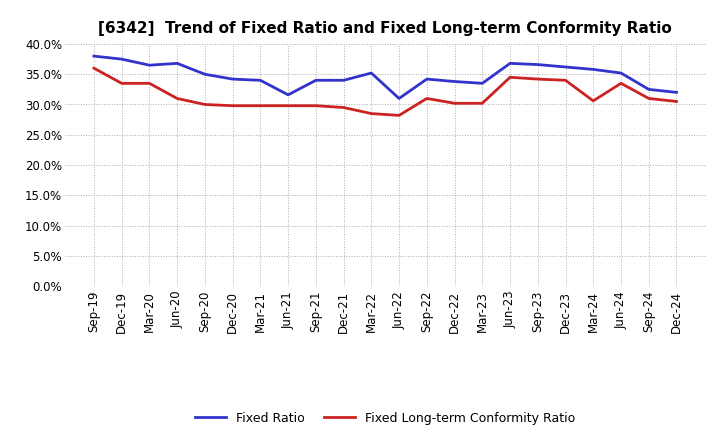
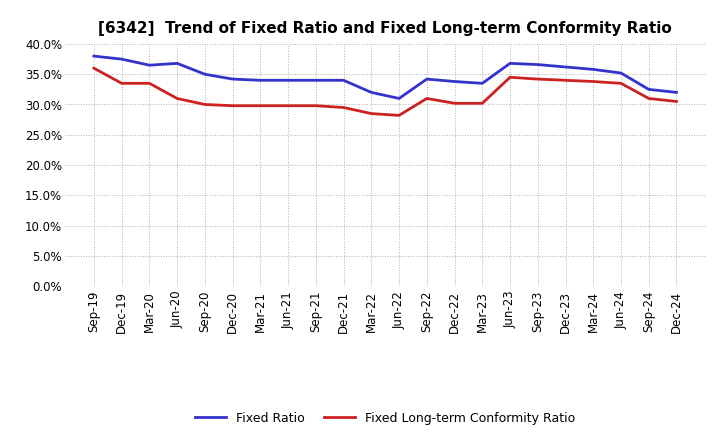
Fixed Ratio/Jun-21: 31.6% -> 34.0%
Fixed Ratio/Mar-22: 35.2% -> 32.0%
Fixed Long-term Conformity Ratio/Mar-24: 30.6% -> 33.8%
